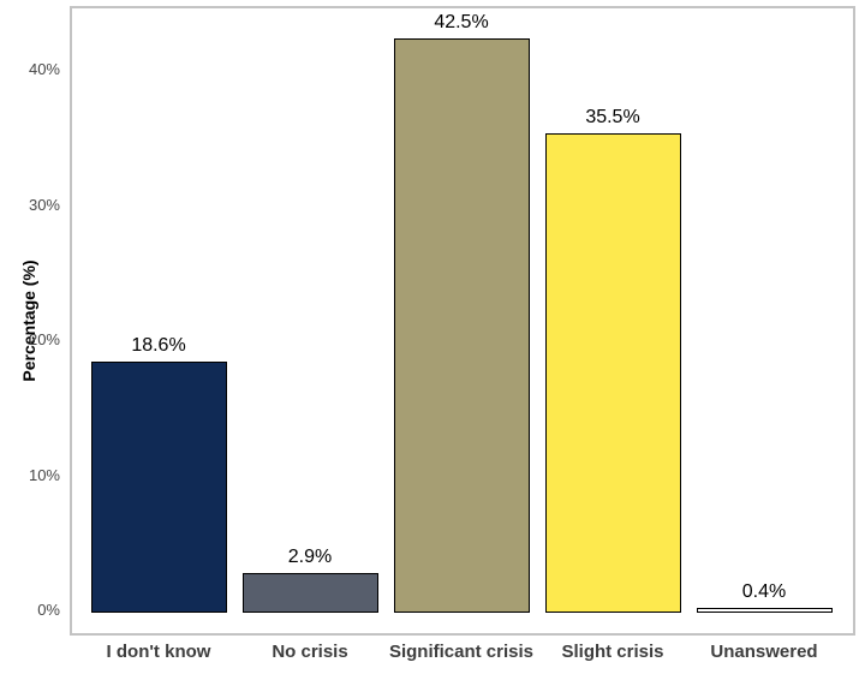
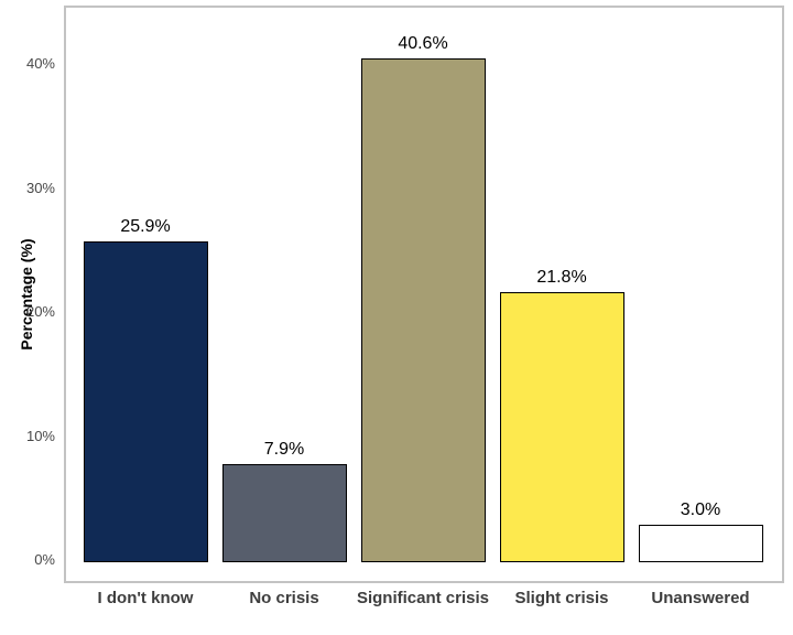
I don't know: 18.6% -> 25.9%
No crisis: 2.9% -> 7.9%
Significant crisis: 42.5% -> 40.6%
Slight crisis: 35.5% -> 21.8%
Unanswered: 0.4% -> 3.0%
